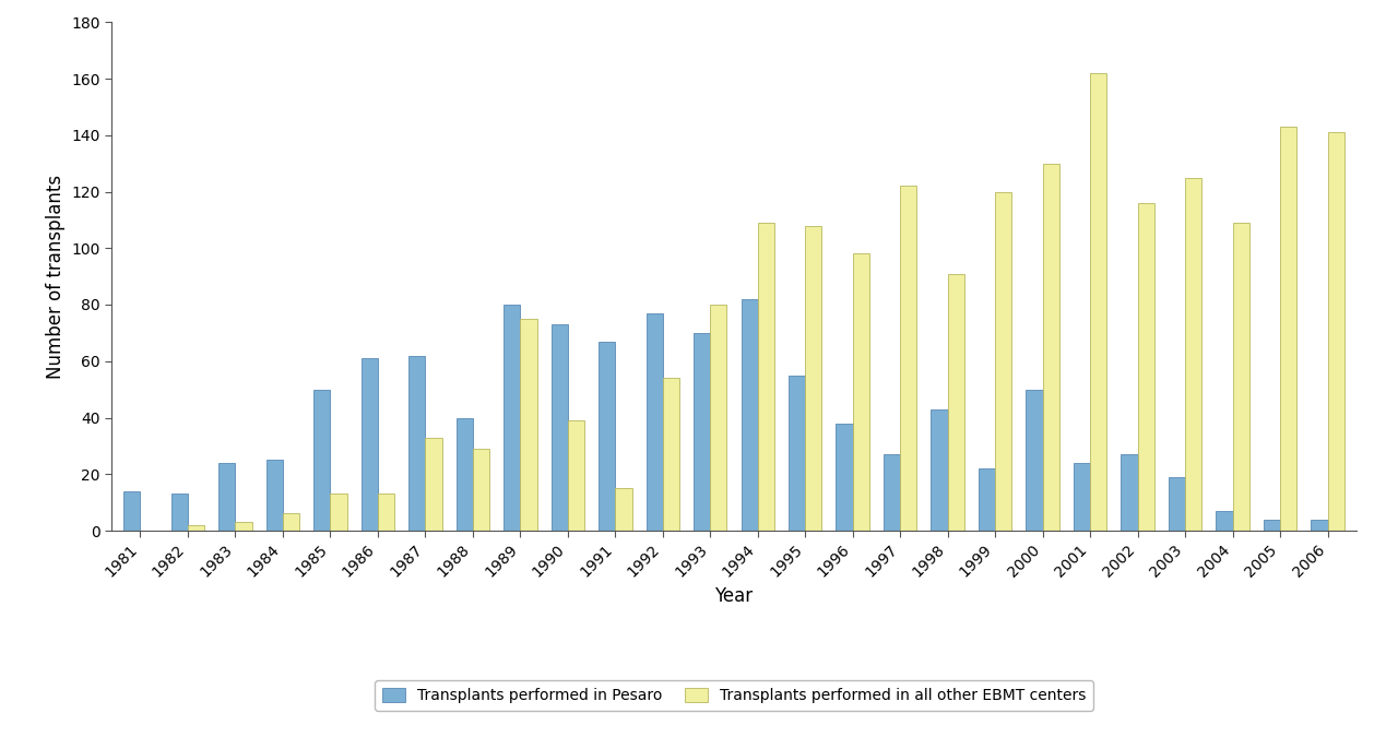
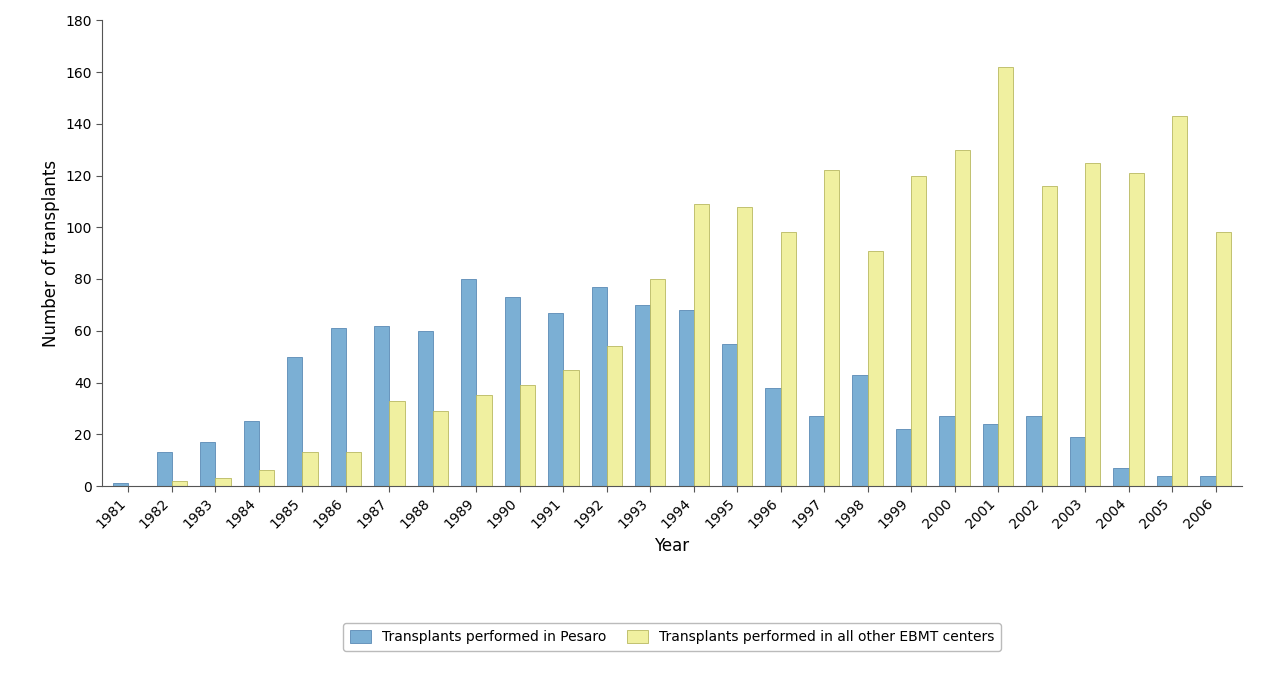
Transplants performed in Pesaro/1981: 14 -> 1
Transplants performed in Pesaro/1983: 24 -> 17
Transplants performed in Pesaro/1988: 40 -> 60
Transplants performed in all other EBMT centers/1989: 75 -> 35
Transplants performed in all other EBMT centers/1991: 15 -> 45
Transplants performed in Pesaro/1994: 82 -> 68
Transplants performed in Pesaro/2000: 50 -> 27
Transplants performed in all other EBMT centers/2004: 109 -> 121
Transplants performed in all other EBMT centers/2006: 141 -> 98
